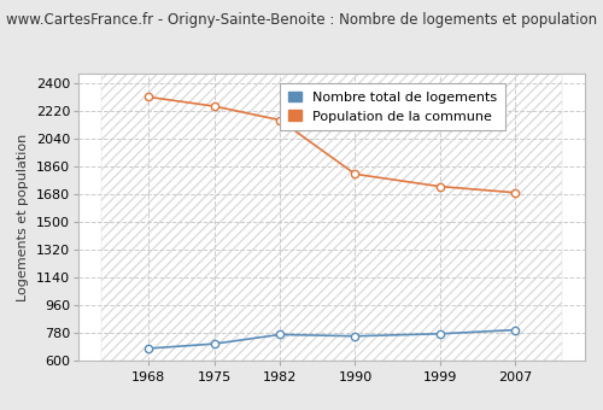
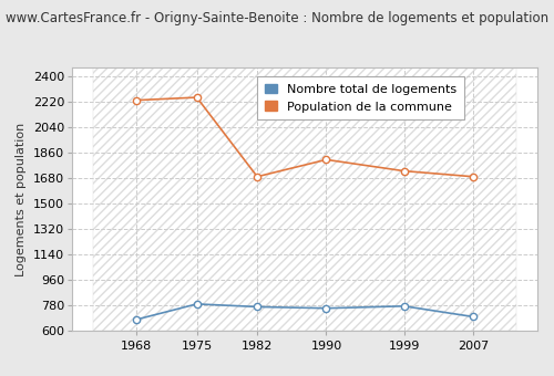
Population de la commune/1968: 2310 -> 2230
Nombre total de logements/1975: 710 -> 790
Population de la commune/1982: 2160 -> 1690
Nombre total de logements/2007: 800 -> 700
